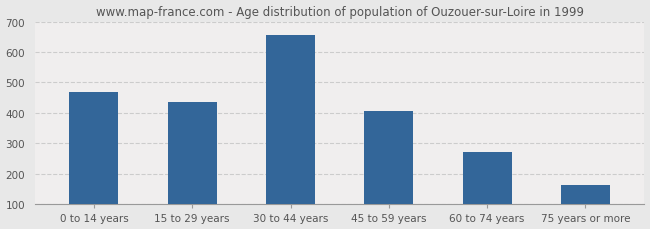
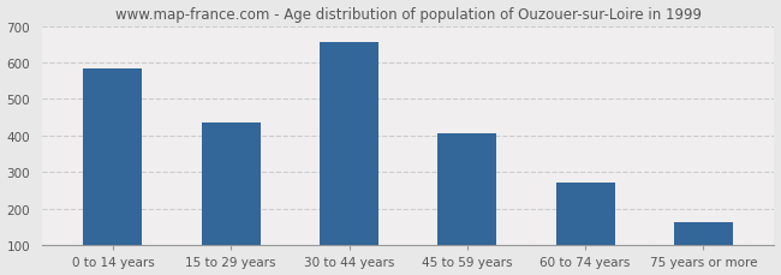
0 to 14 years: 470 -> 583
